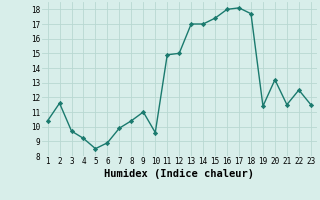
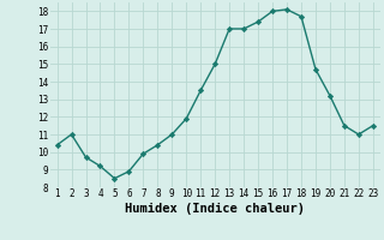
2: 11.6 -> 11.0
10: 9.6 -> 11.9
11: 14.9 -> 13.5
19: 11.4 -> 14.7
22: 12.5 -> 11.0
